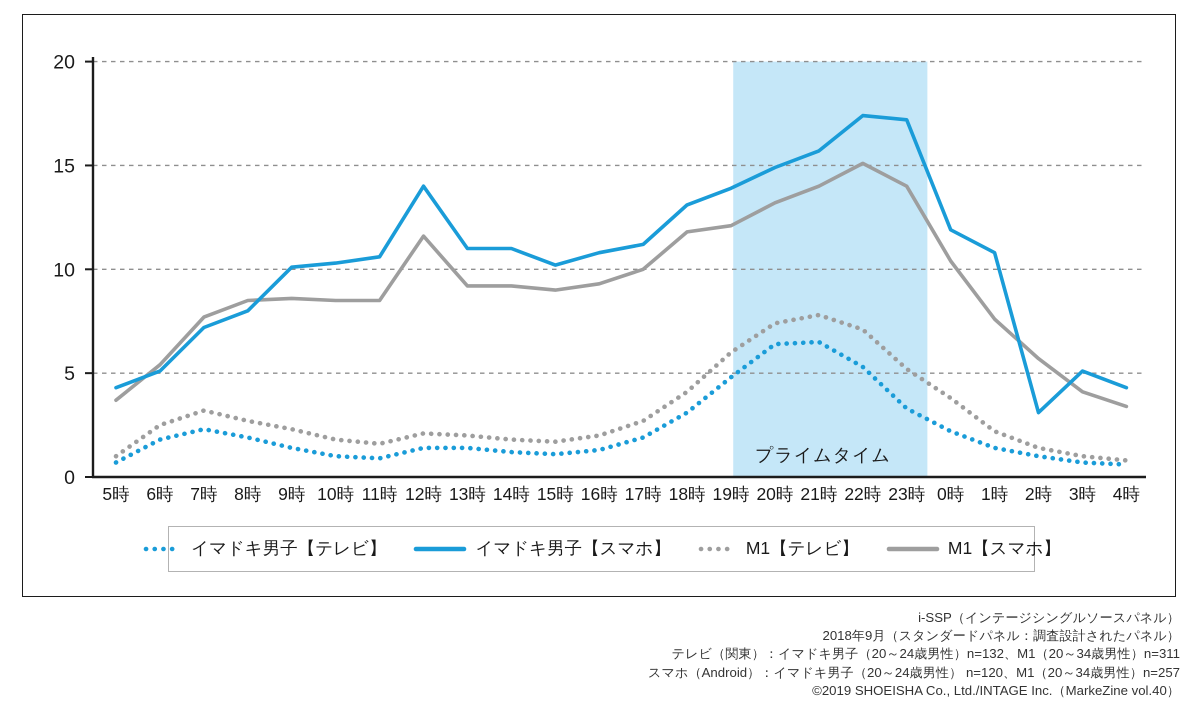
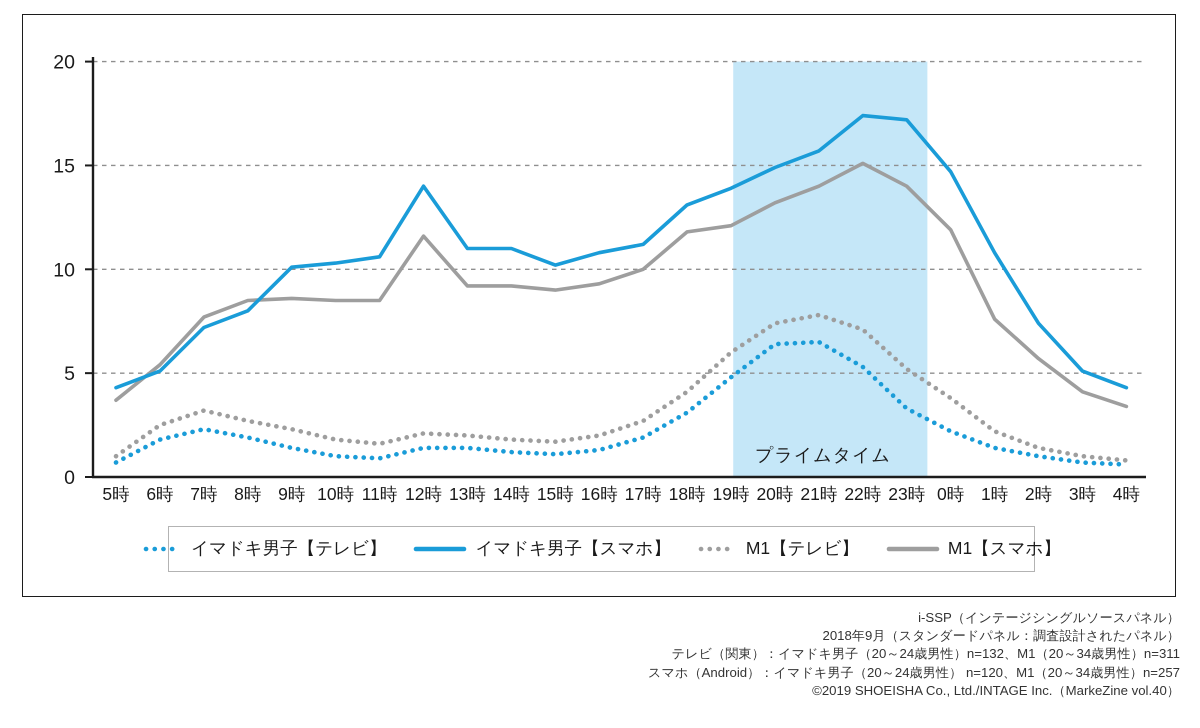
M1【スマホ】/0時: 10.4 -> 11.9
イマドキ男子【スマホ】/0時: 11.9 -> 14.7
イマドキ男子【スマホ】/2時: 3.1 -> 7.4
